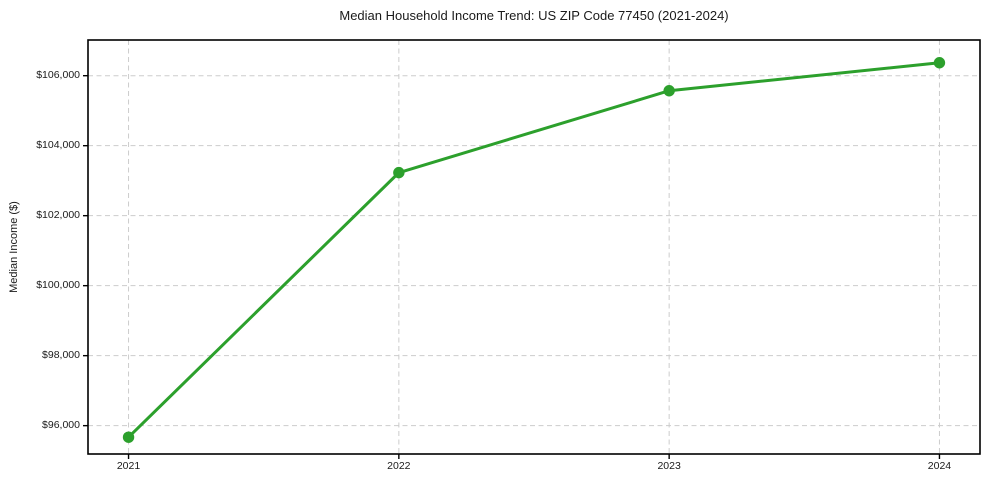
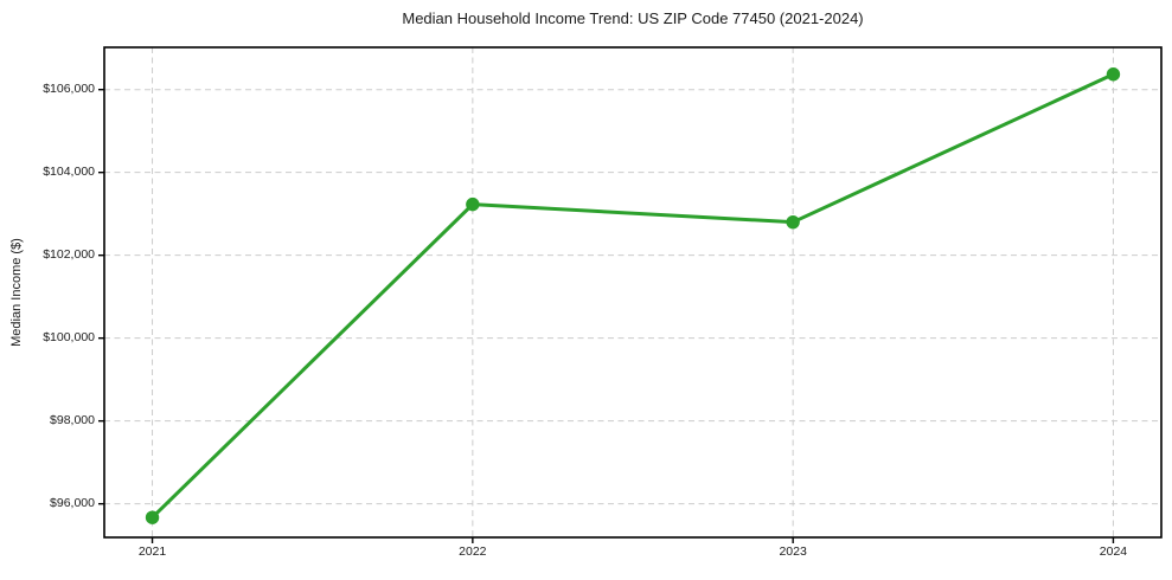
2023: $105600 -> $102800
